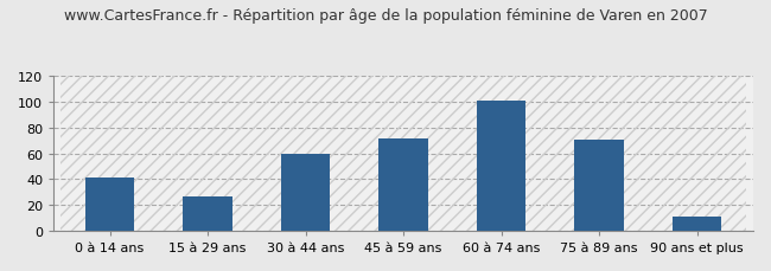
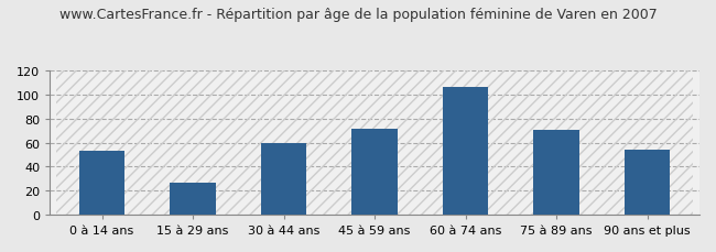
0 à 14 ans: 41 -> 53
60 à 74 ans: 101 -> 107
90 ans et plus: 11 -> 54
